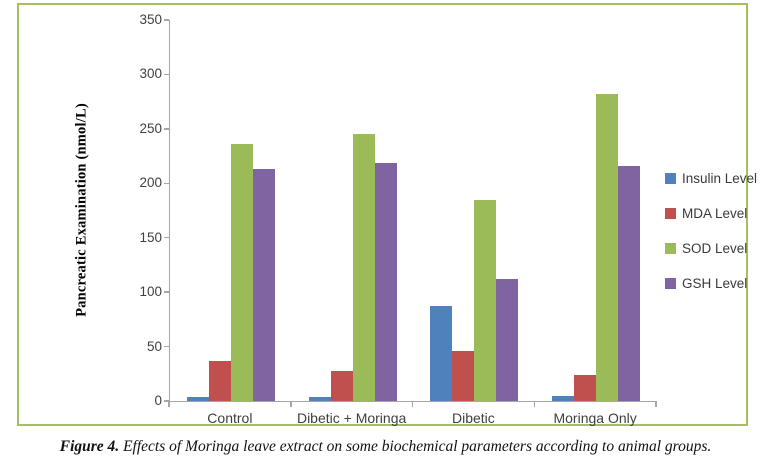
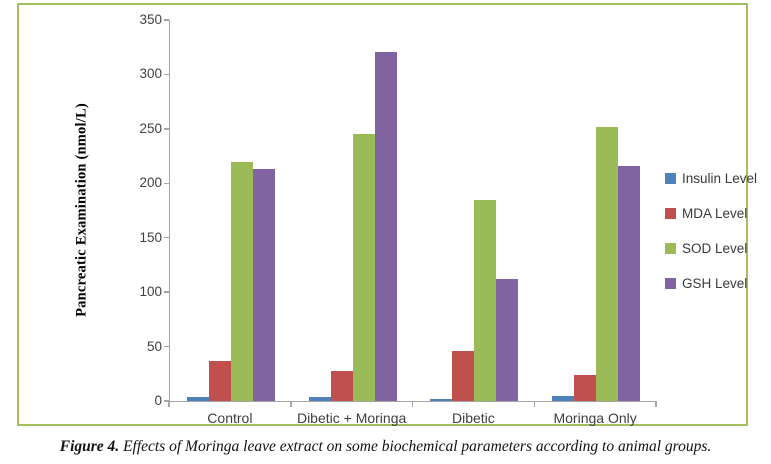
SOD Level/Control: 236 -> 220
GSH Level/Dibetic + Moringa: 219 -> 321
Insulin Level/Dibetic: 87 -> 2
SOD Level/Moringa Only: 282 -> 252
